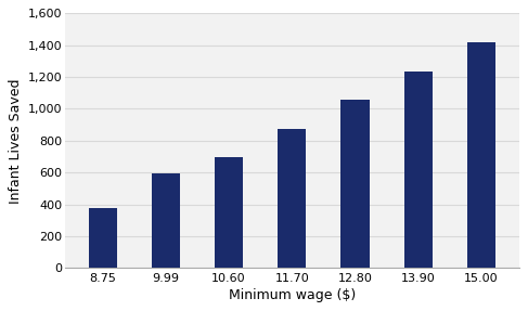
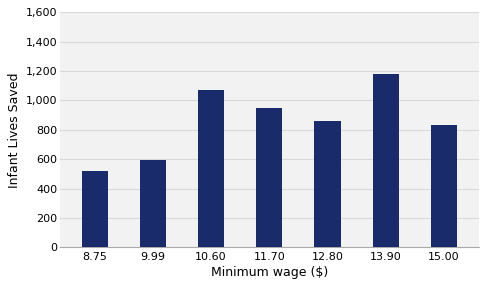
8.75: 380 -> 520
10.60: 700 -> 1,070
11.70: 880 -> 950
12.80: 1,060 -> 860
13.90: 1,240 -> 1,180
15.00: 1,420 -> 830
